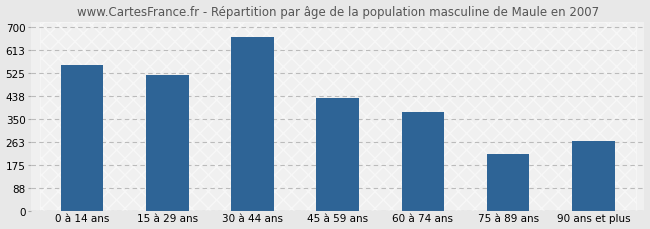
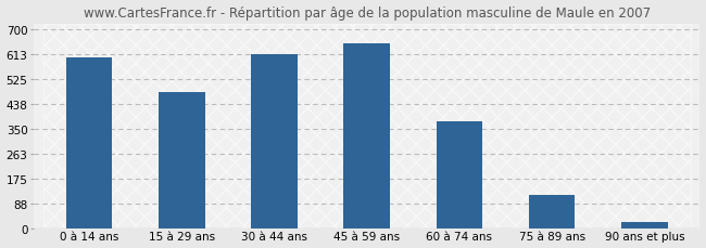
0 à 14 ans: 555 -> 600
15 à 29 ans: 515 -> 480
30 à 44 ans: 660 -> 610
45 à 59 ans: 430 -> 648
75 à 89 ans: 215 -> 115
90 ans et plus: 265 -> 20
